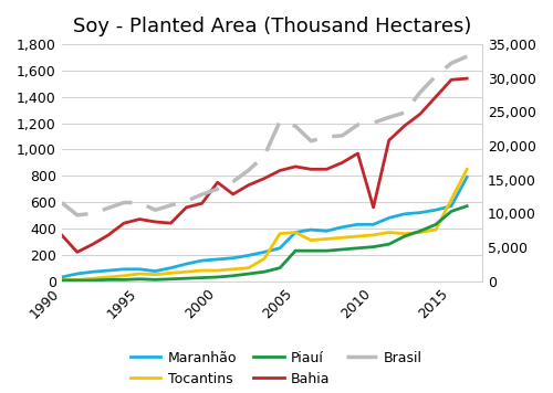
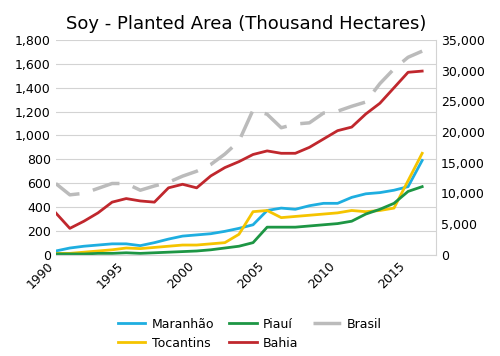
Bahia/2000: 750 -> 560
Bahia/2010: 560 -> 1,040
